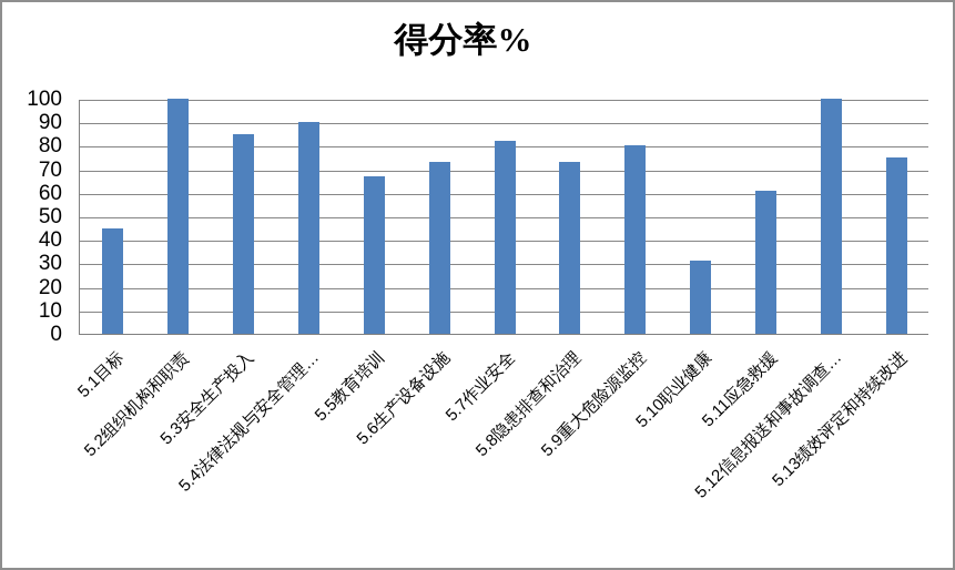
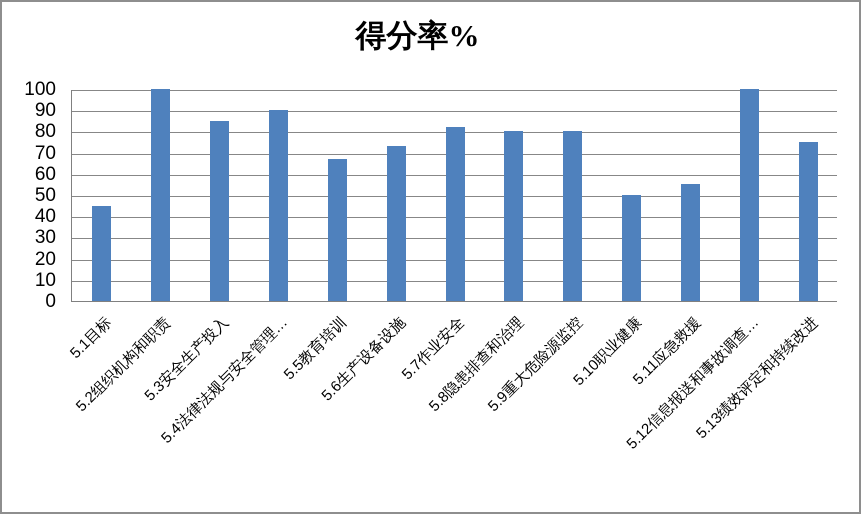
5.8隐患排查和治理: 73 -> 80
5.10职业健康: 31 -> 50
5.11应急救援: 61 -> 55
